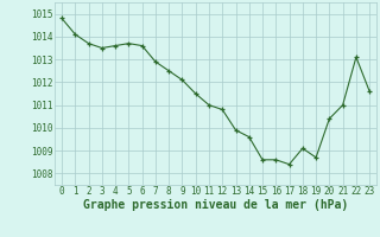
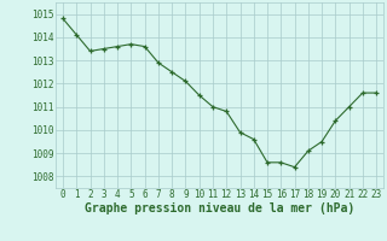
2: 1013.7 -> 1013.4
19: 1008.7 -> 1009.5
22: 1013.1 -> 1011.6
